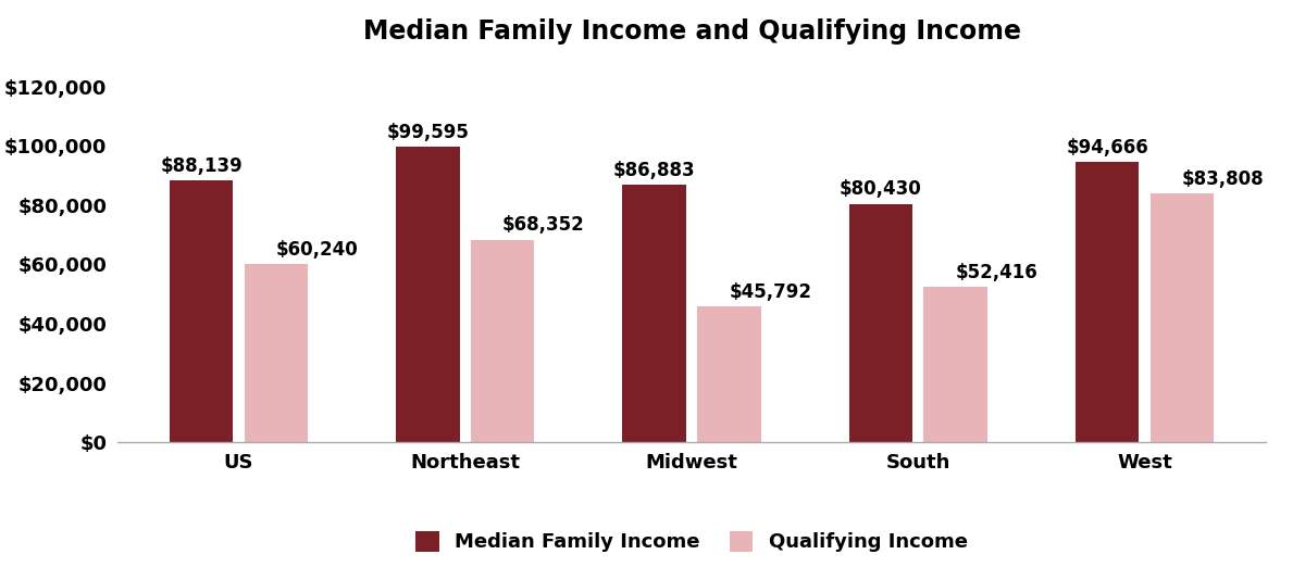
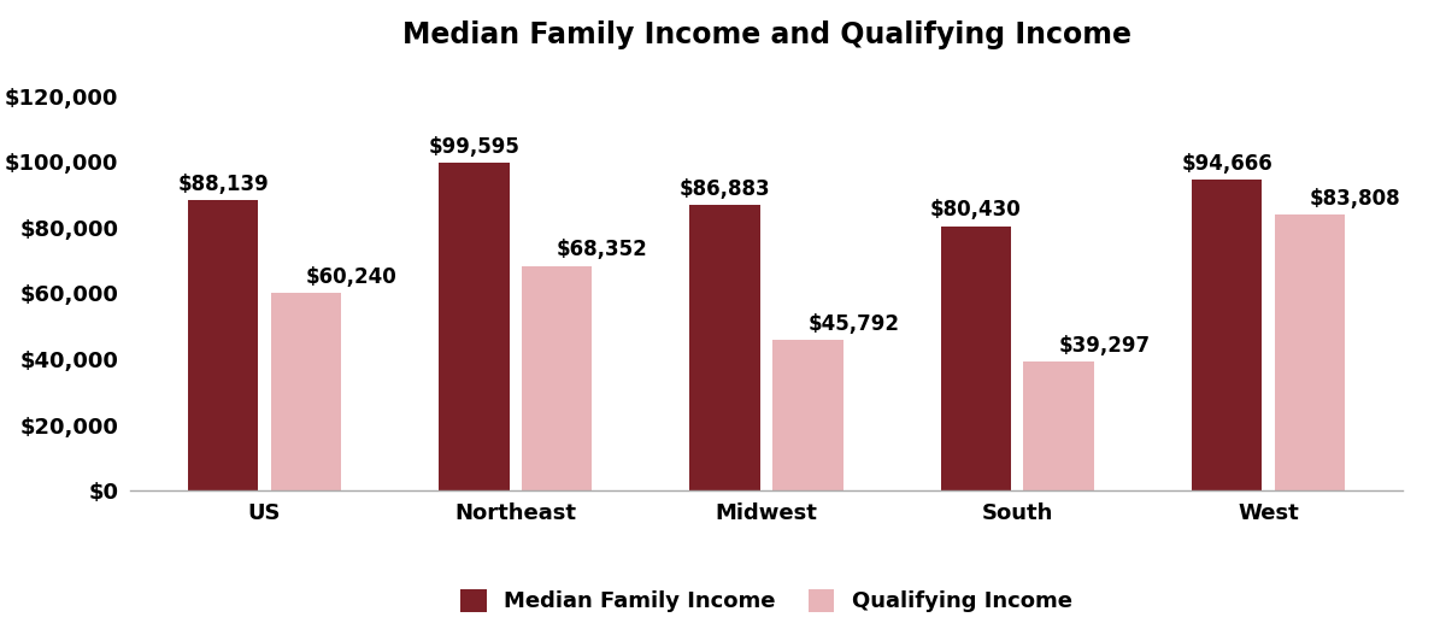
Qualifying Income/South: $52,416 -> $39,297
